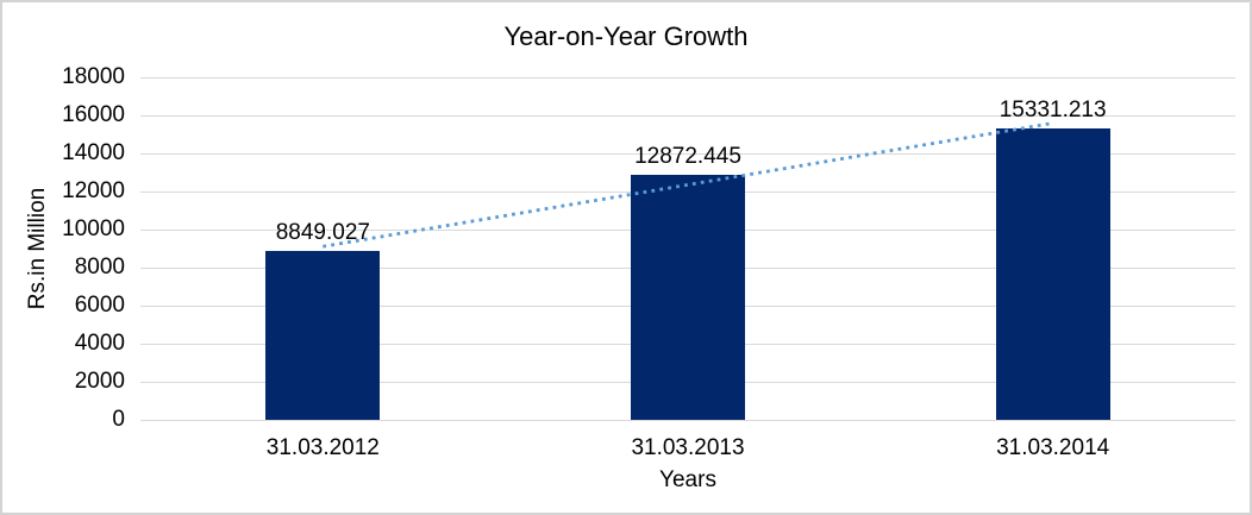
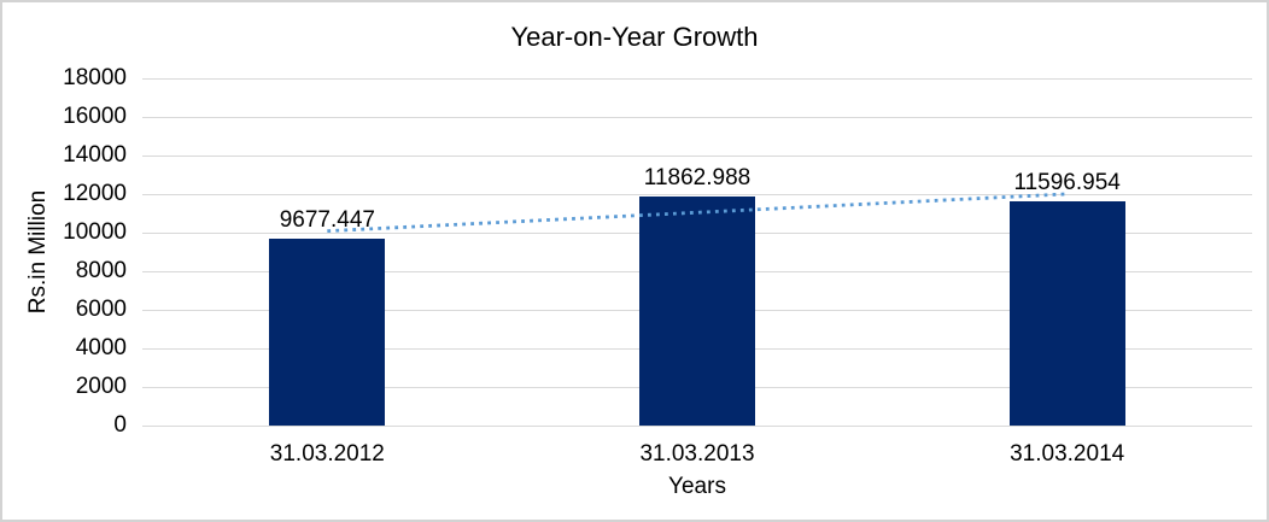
31.03.2012: 8849.027 -> 9677.447
31.03.2013: 12872.445 -> 11862.988
31.03.2014: 15331.213 -> 11596.954
